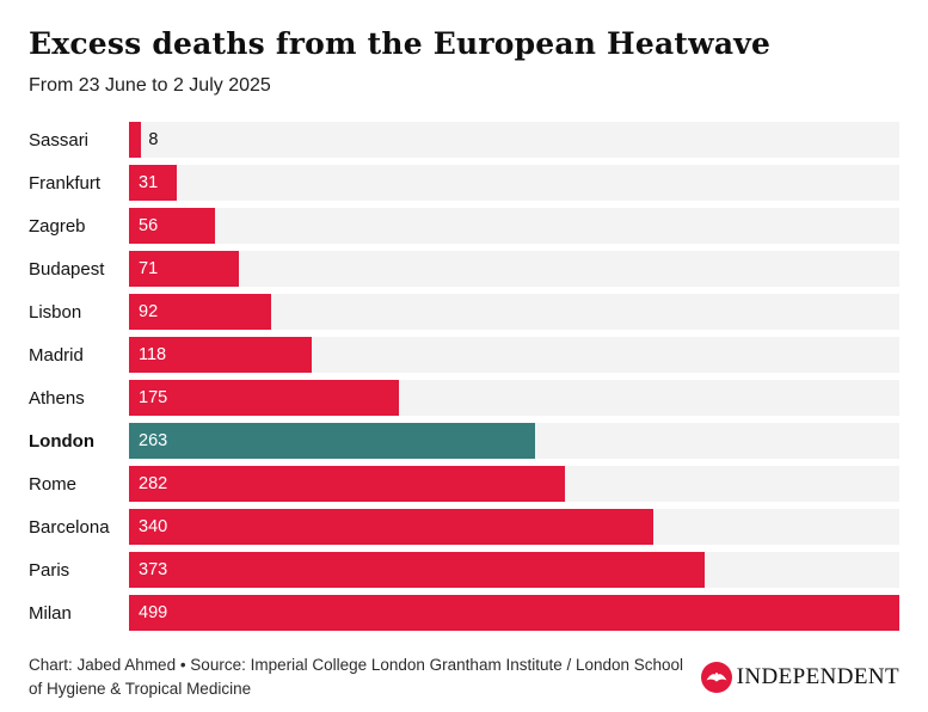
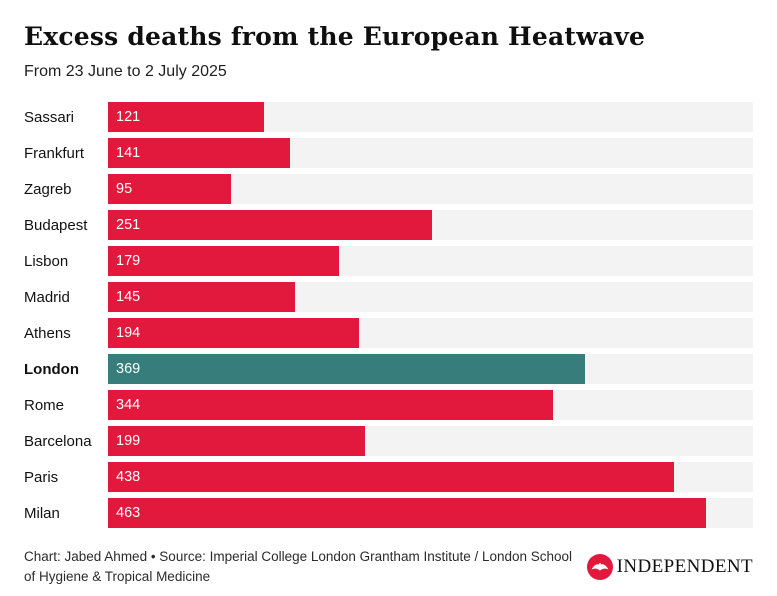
Sassari: 8 -> 121
Frankfurt: 31 -> 141
Zagreb: 56 -> 95
Budapest: 71 -> 251
Lisbon: 92 -> 179
Madrid: 118 -> 145
Athens: 175 -> 194
London: 263 -> 369
Rome: 282 -> 344
Barcelona: 340 -> 199
Paris: 373 -> 438
Milan: 499 -> 463
